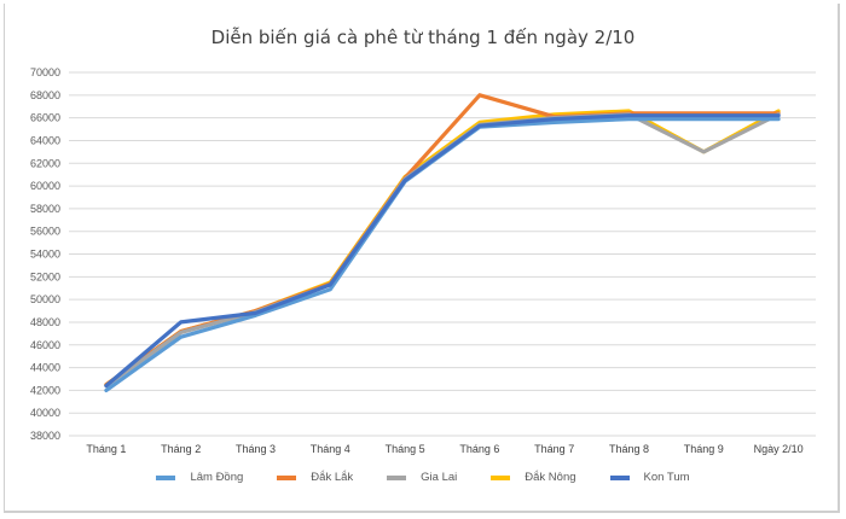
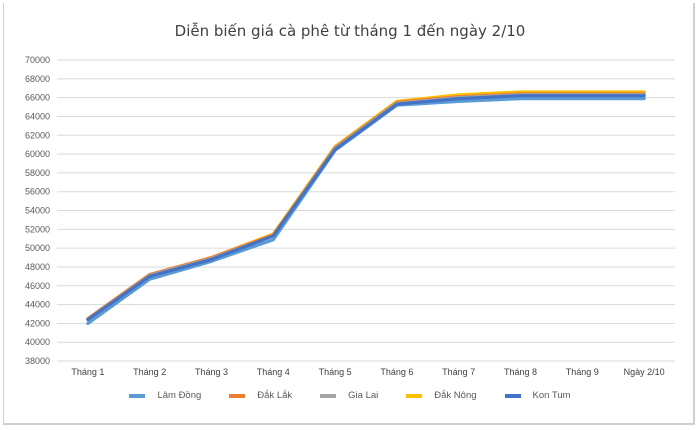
Kon Tum/Tháng 2: 48000 -> 47000
Đắk Lắk/Tháng 6: 68000 -> 66000
Gia Lai/Tháng 9: 63000 -> 66000
Đắk Nông/Tháng 9: 63000 -> 67000
